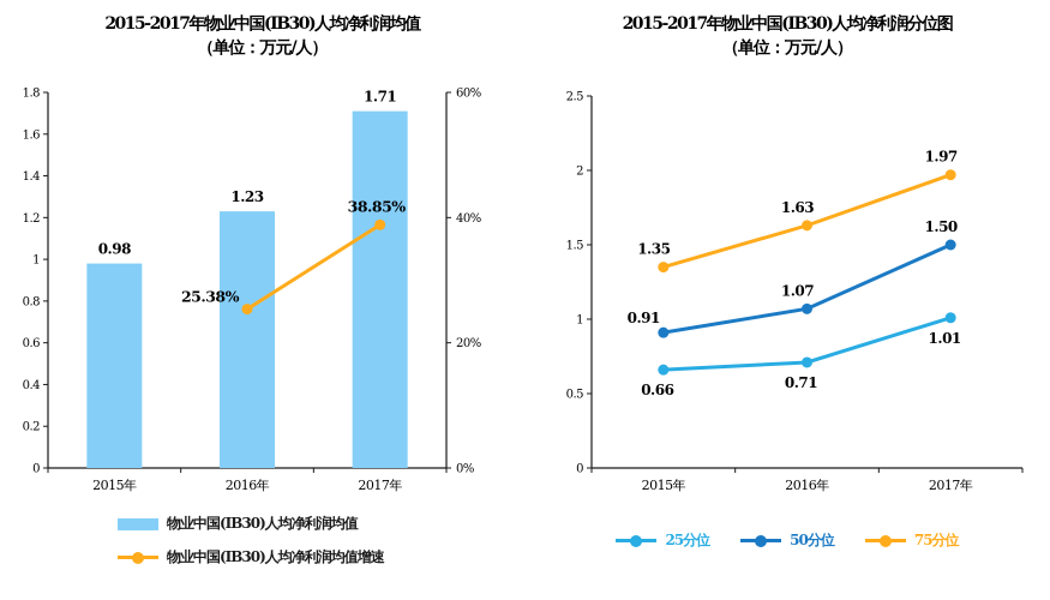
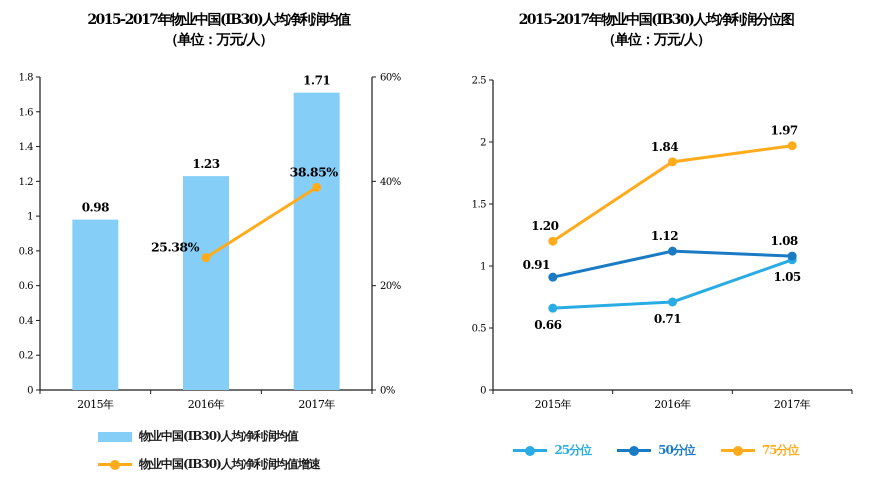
2015-2017年物业中国(IB30)人均净利润分位图/75分位/2015年: 1.35 -> 1.20
2015-2017年物业中国(IB30)人均净利润分位图/50分位/2016年: 1.07 -> 1.12
2015-2017年物业中国(IB30)人均净利润分位图/75分位/2016年: 1.63 -> 1.84
2015-2017年物业中国(IB30)人均净利润分位图/25分位/2017年: 1.01 -> 1.05
2015-2017年物业中国(IB30)人均净利润分位图/50分位/2017年: 1.50 -> 1.08
